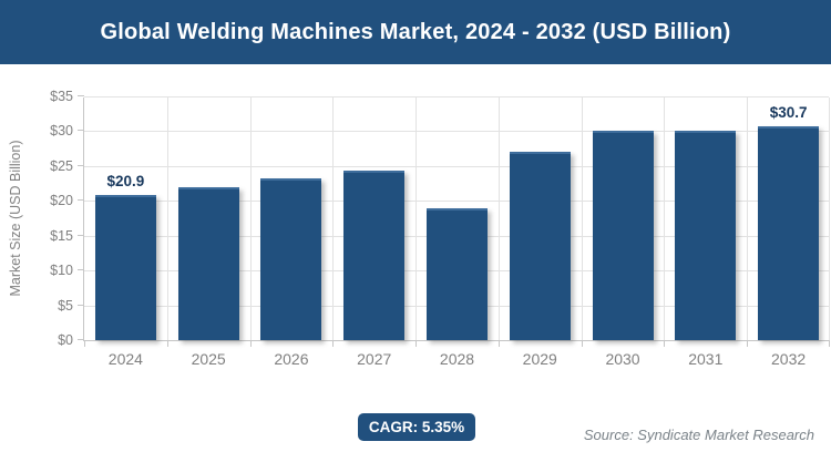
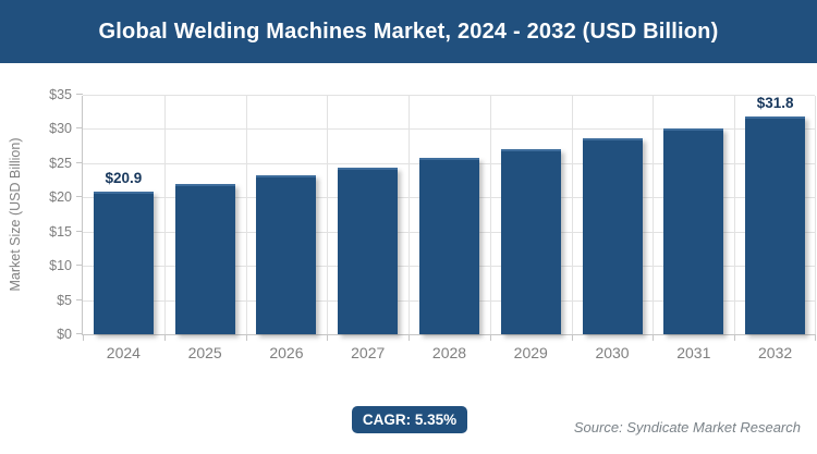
2028: $19 -> $26
2030: $30 -> $29
2032: $30.7 -> $31.8
